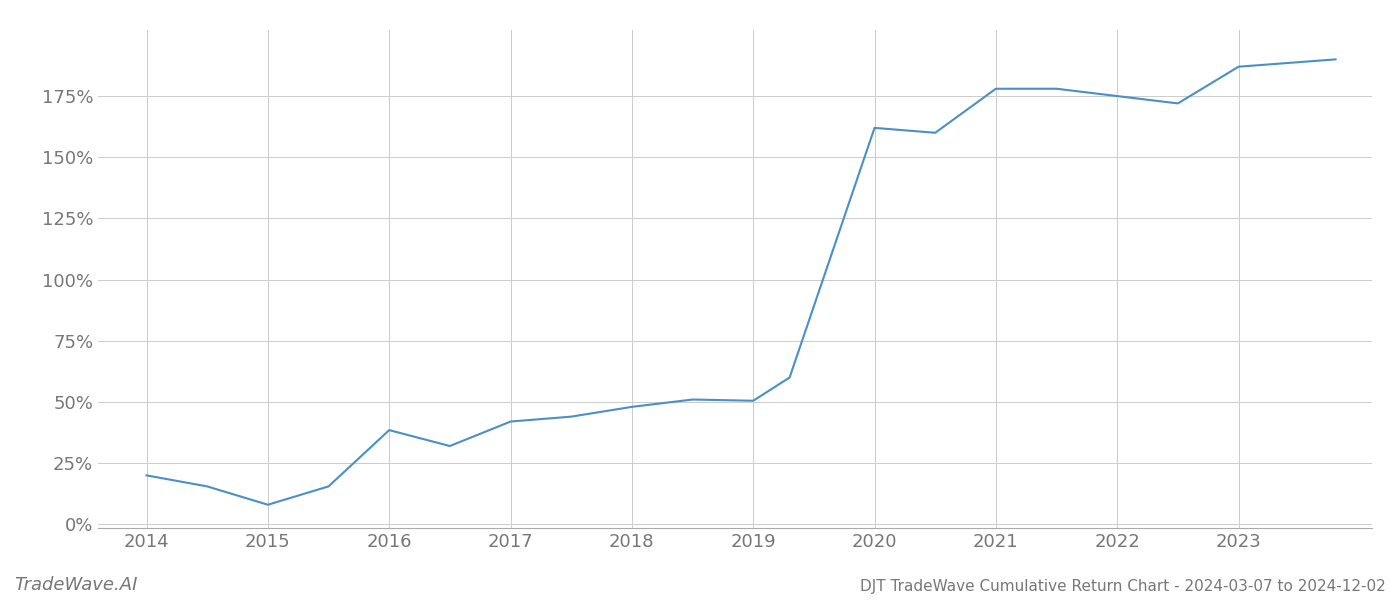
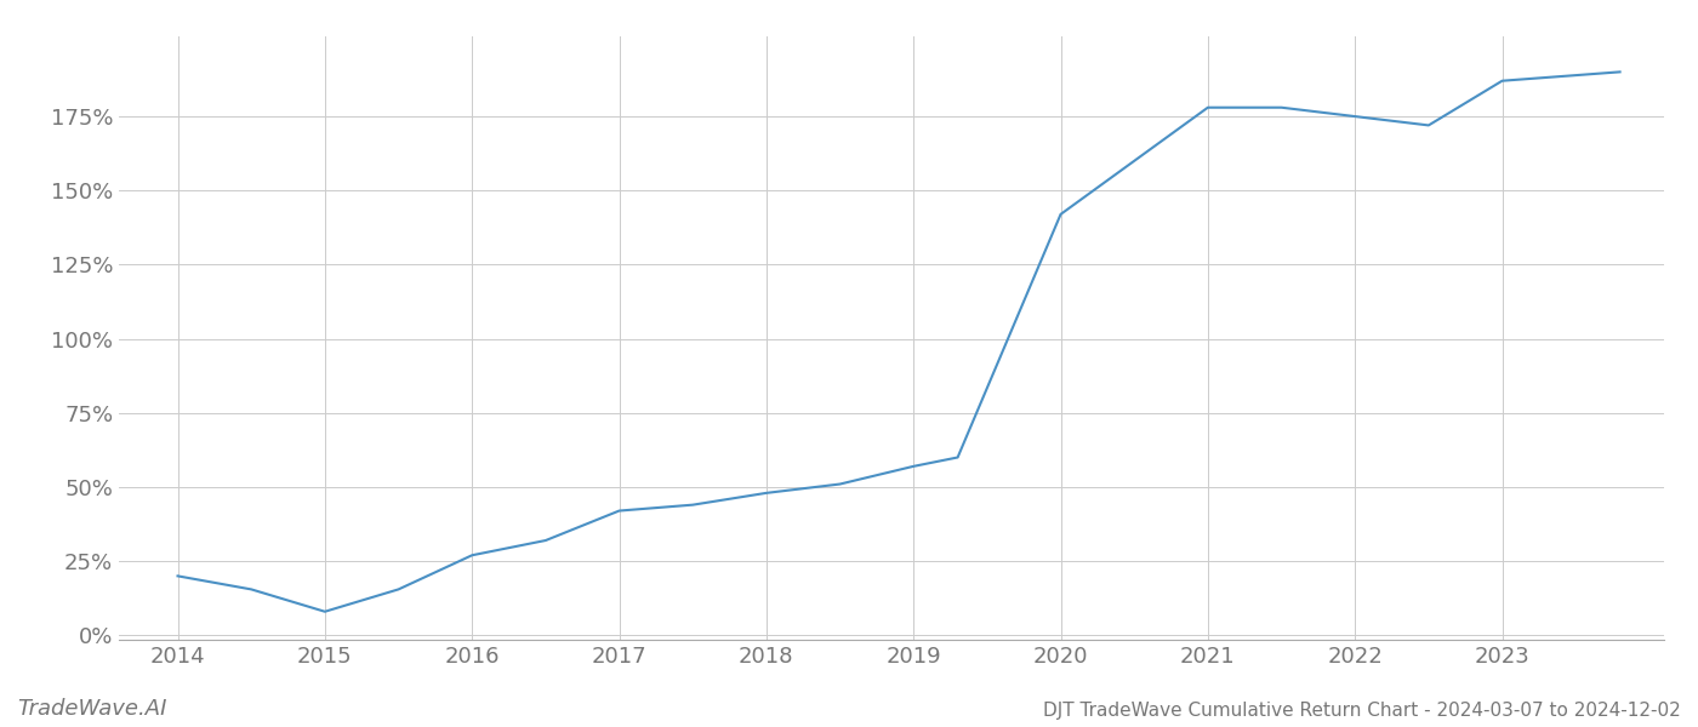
2016: 38.5% -> 27.0%
2019: 50.5% -> 57.0%
2020: 162.0% -> 142.0%
